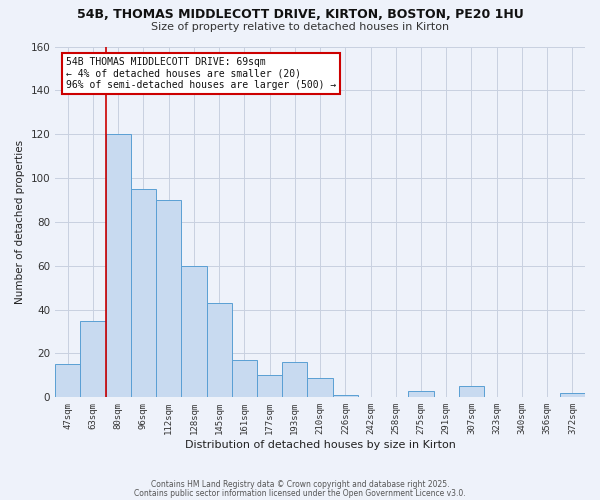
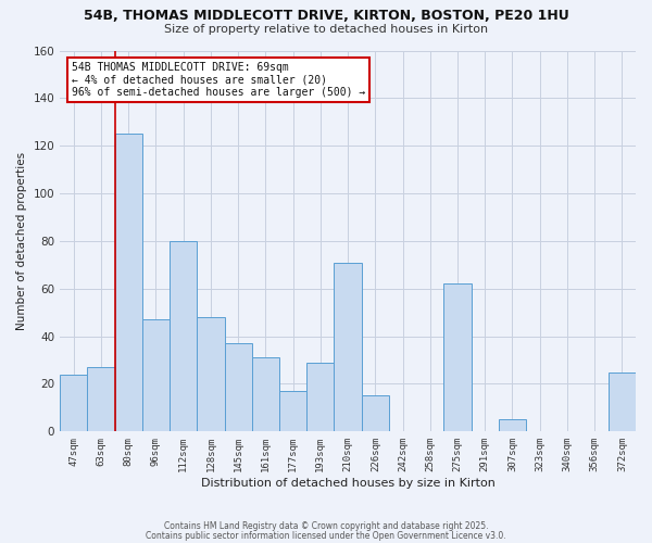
47sqm: 15 -> 24
63sqm: 35 -> 27
80sqm: 120 -> 125
96sqm: 95 -> 47
112sqm: 90 -> 80
128sqm: 60 -> 48
145sqm: 43 -> 37
161sqm: 17 -> 31
177sqm: 10 -> 17
193sqm: 16 -> 29
210sqm: 9 -> 71
226sqm: 1 -> 15
275sqm: 3 -> 62
372sqm: 2 -> 25
